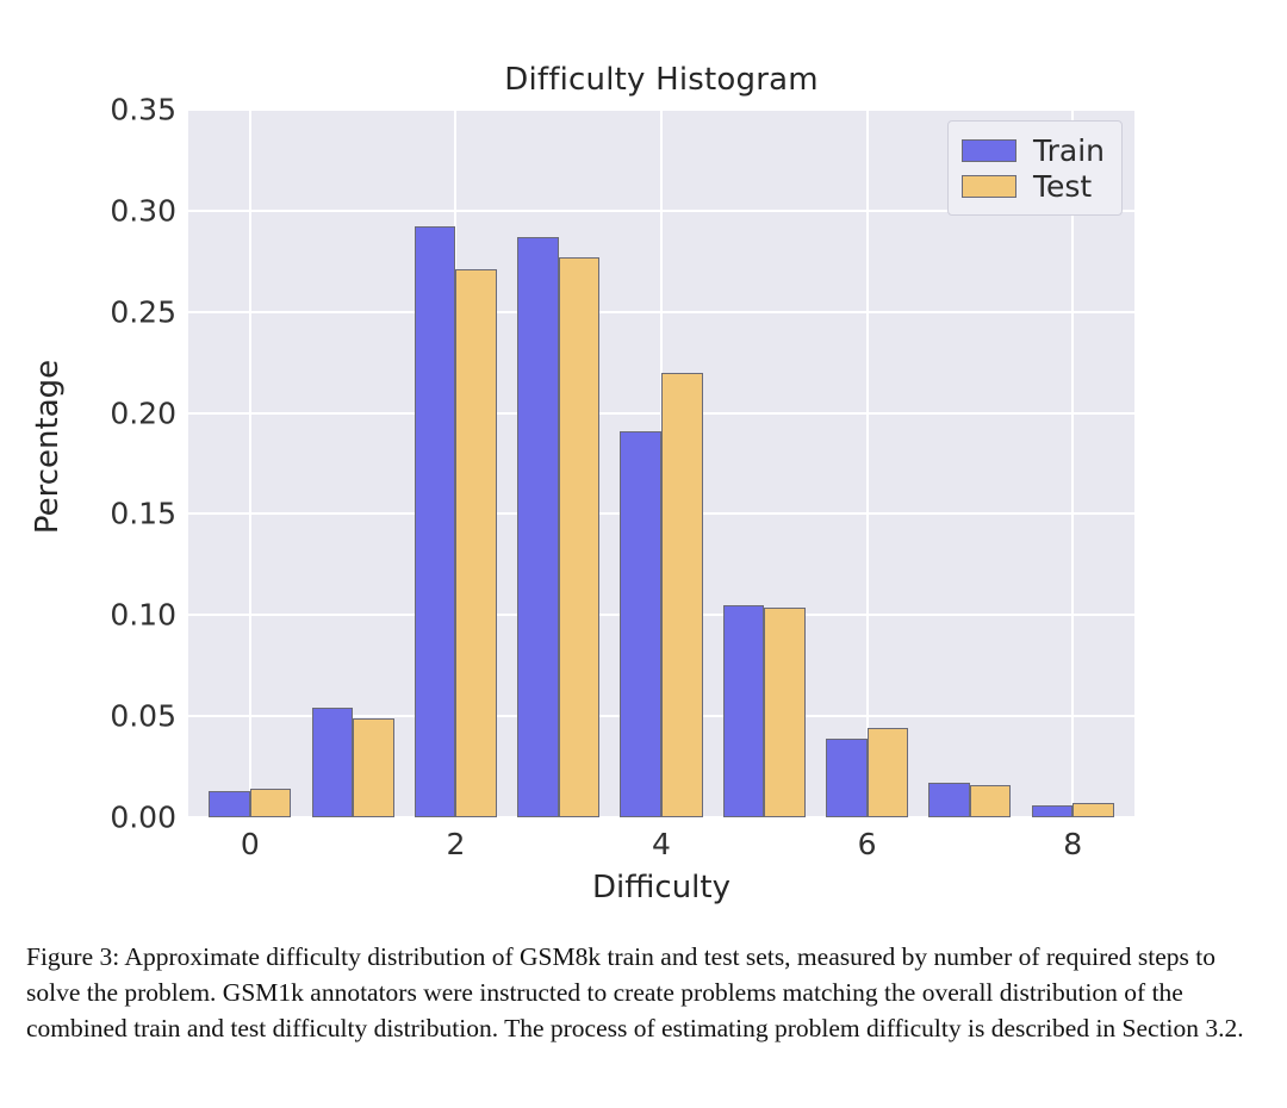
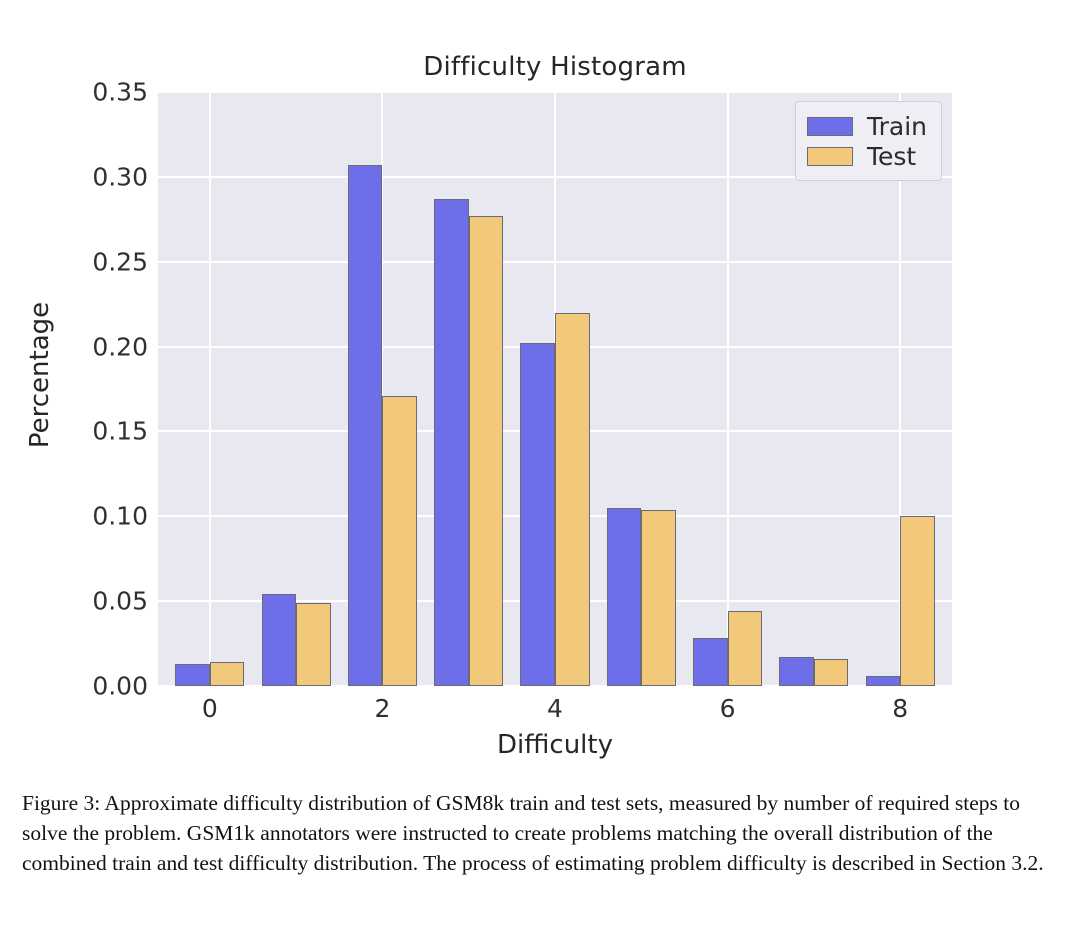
Train/2: 0.292 -> 0.307
Test/2: 0.271 -> 0.171
Train/4: 0.191 -> 0.202
Train/6: 0.039 -> 0.028
Test/8: 0.007 -> 0.100
